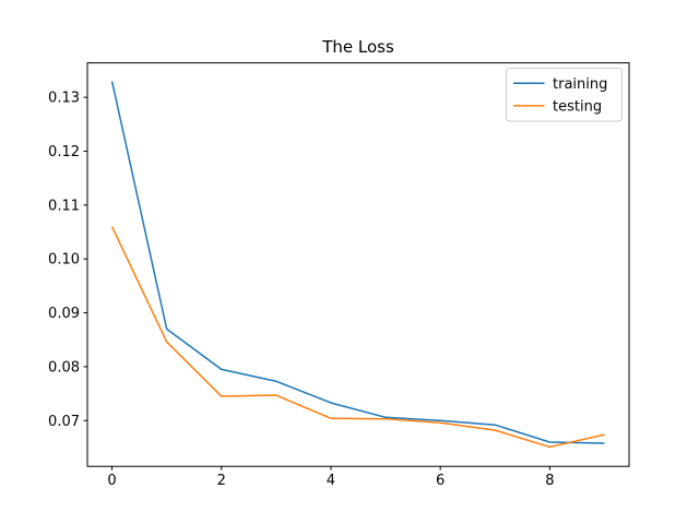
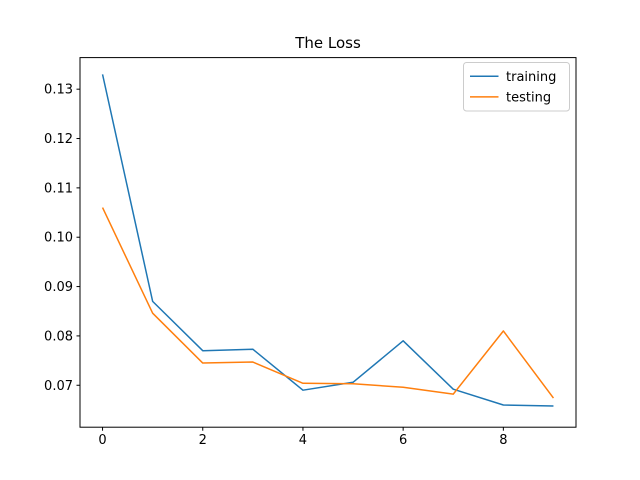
training/2: 0.080 -> 0.077
training/4: 0.073 -> 0.069
training/6: 0.070 -> 0.079
testing/8: 0.065 -> 0.081
